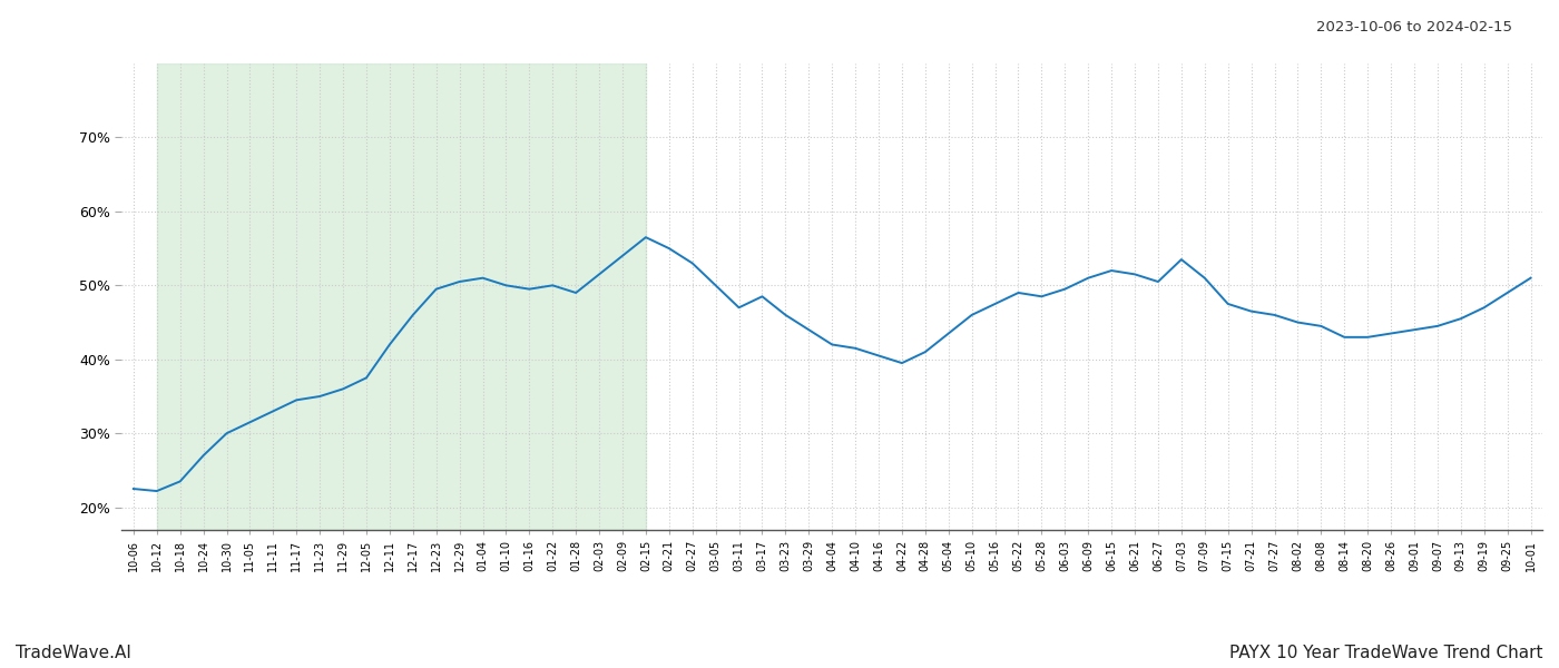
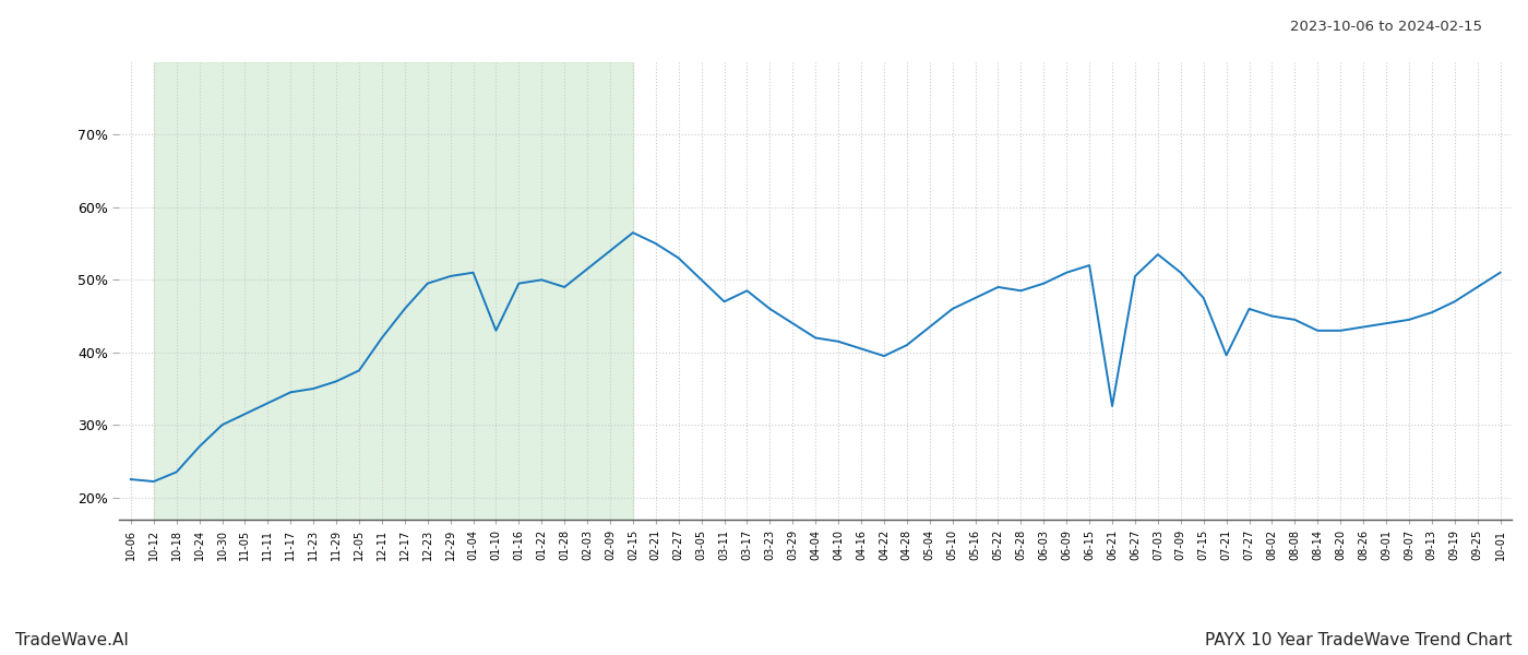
01-10: 50.0% -> 43.0%
06-21: 51.5% -> 32.6%
07-21: 46.5% -> 39.6%
